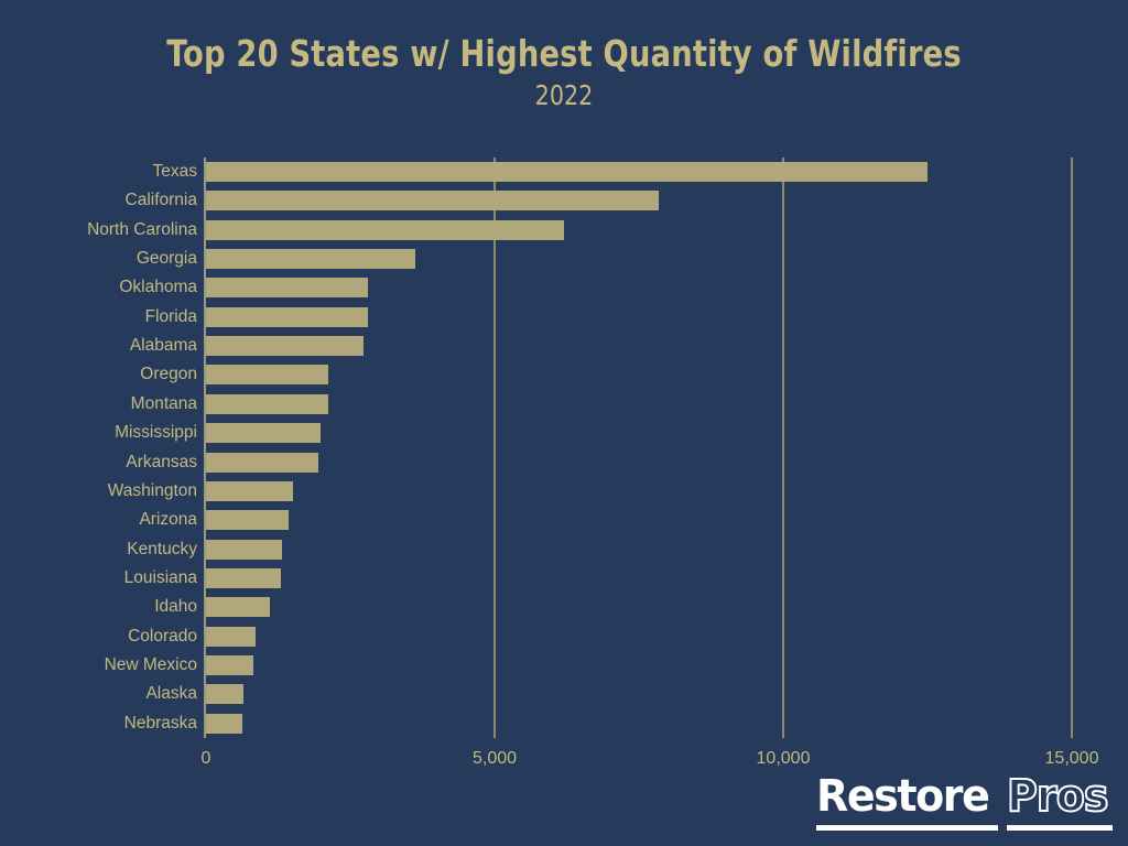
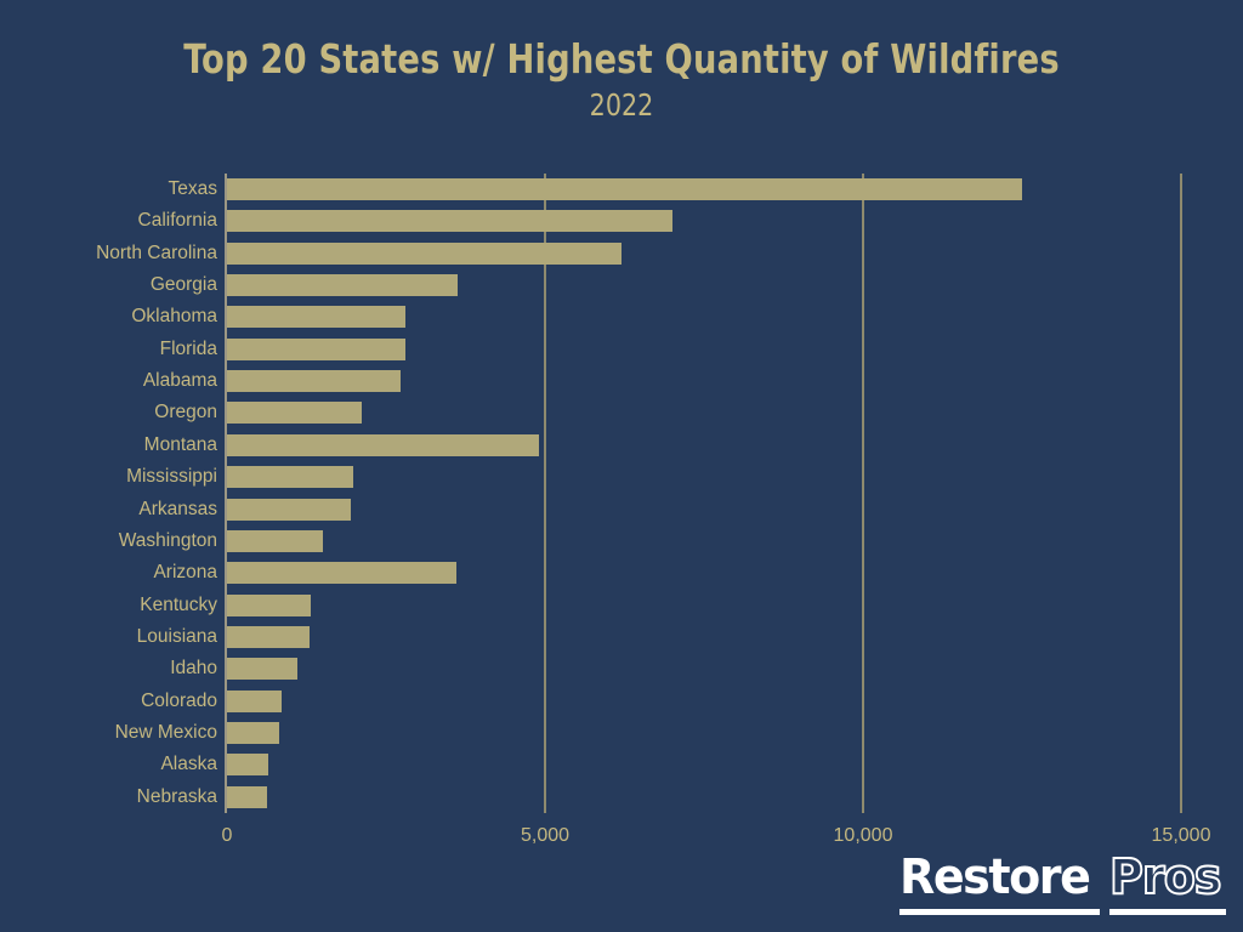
California: 7800 -> 7000
Montana: 2100 -> 4900
Arizona: 1400 -> 3600
